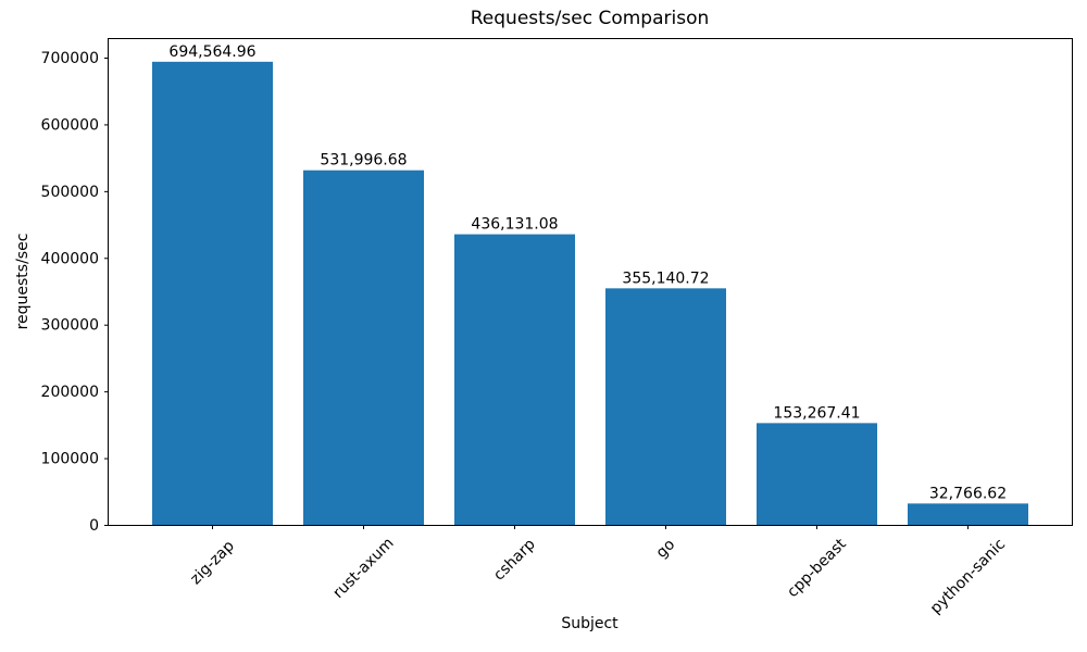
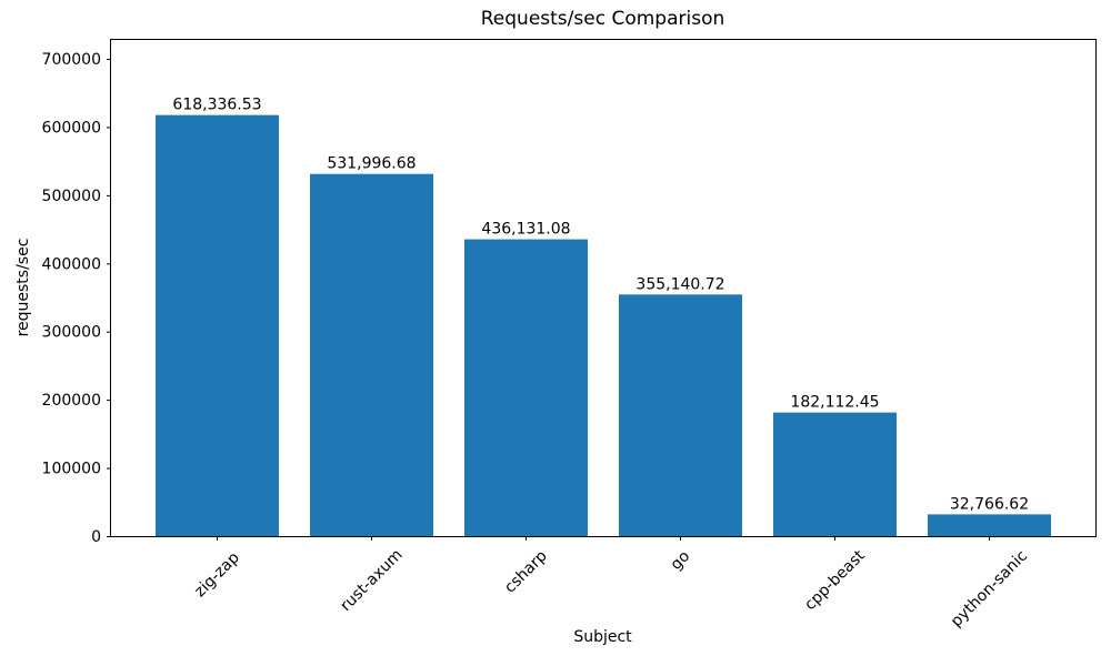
zig-zap: 694,564.96 -> 618,336.53
cpp-beast: 153,267.41 -> 182,112.45
